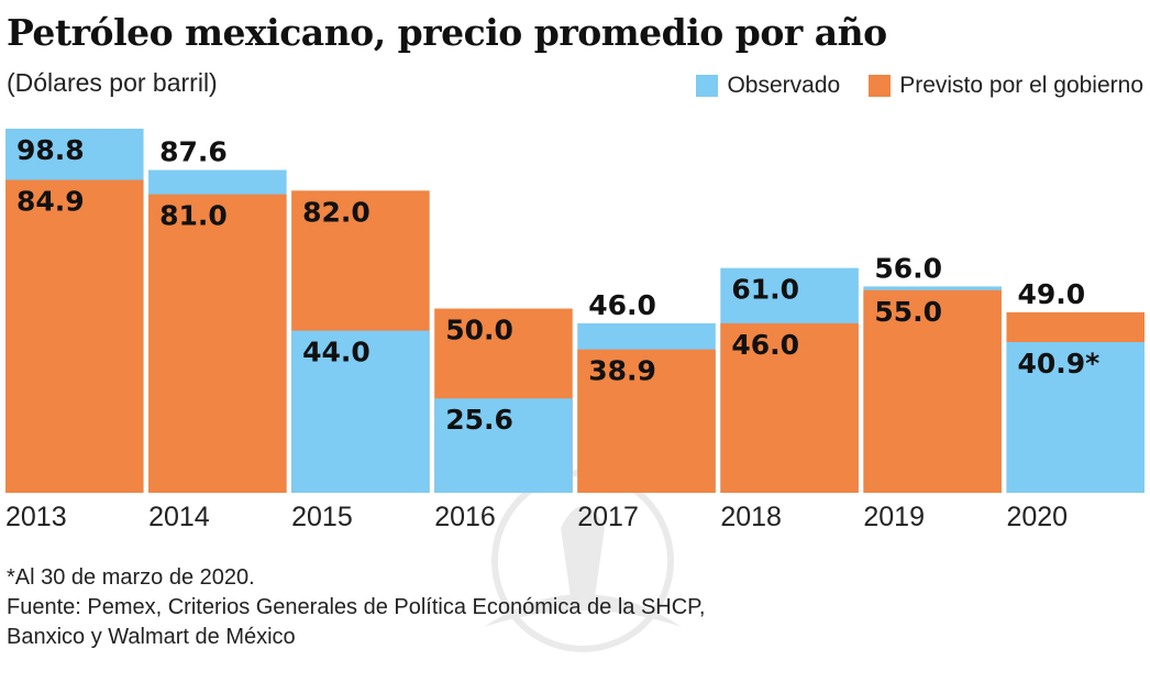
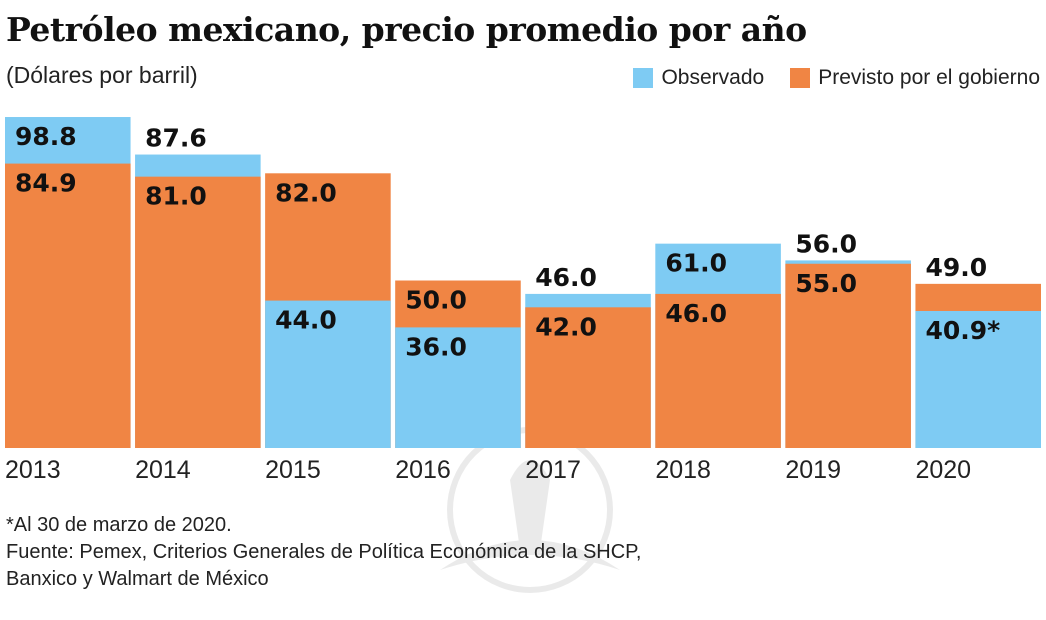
Observado/2016: 25.6 -> 36.0
Previsto por el gobierno/2017: 38.9 -> 42.0
